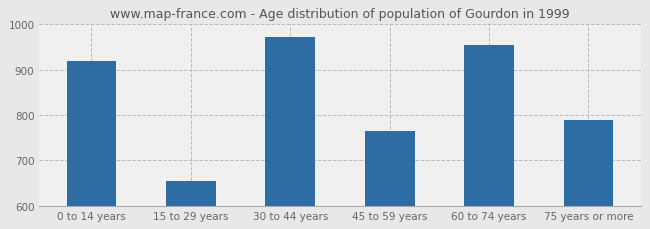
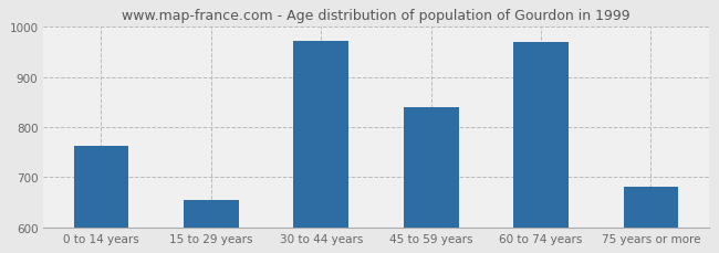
0 to 14 years: 920 -> 762
45 to 59 years: 765 -> 840
60 to 74 years: 955 -> 970
75 years or more: 790 -> 682
